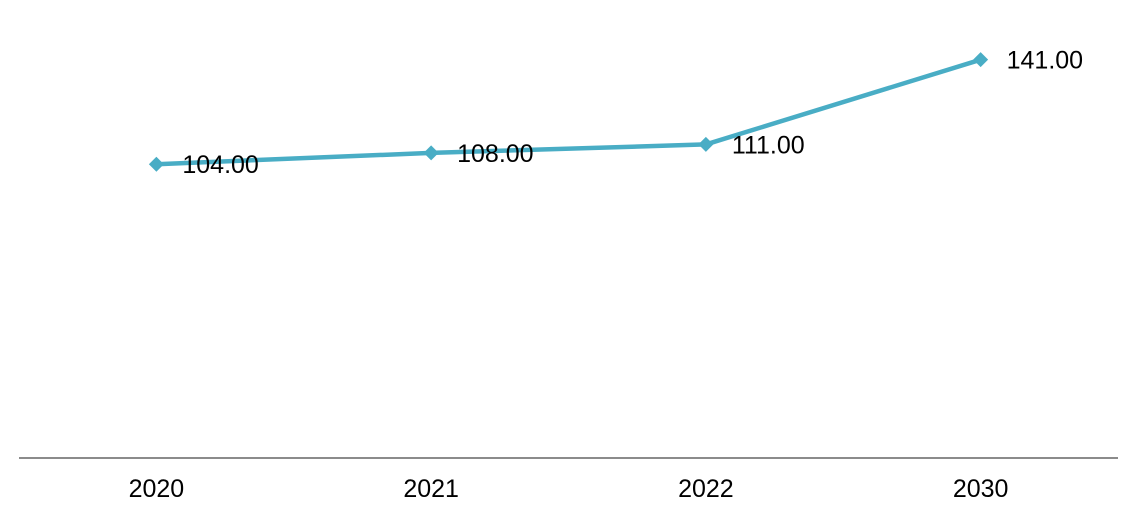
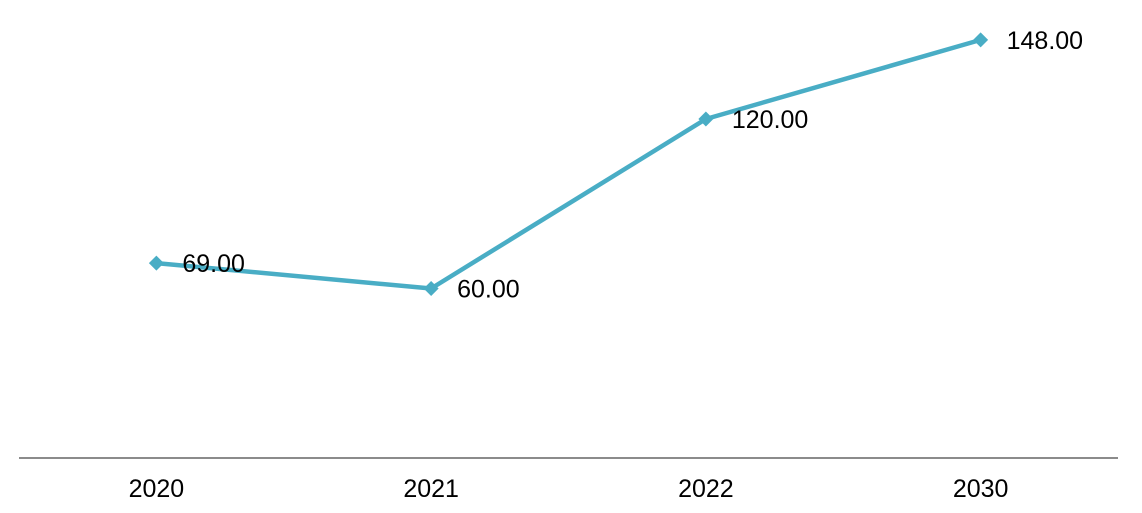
2020: 104.00 -> 69.00
2021: 108.00 -> 60.00
2022: 111.00 -> 120.00
2030: 141.00 -> 148.00
